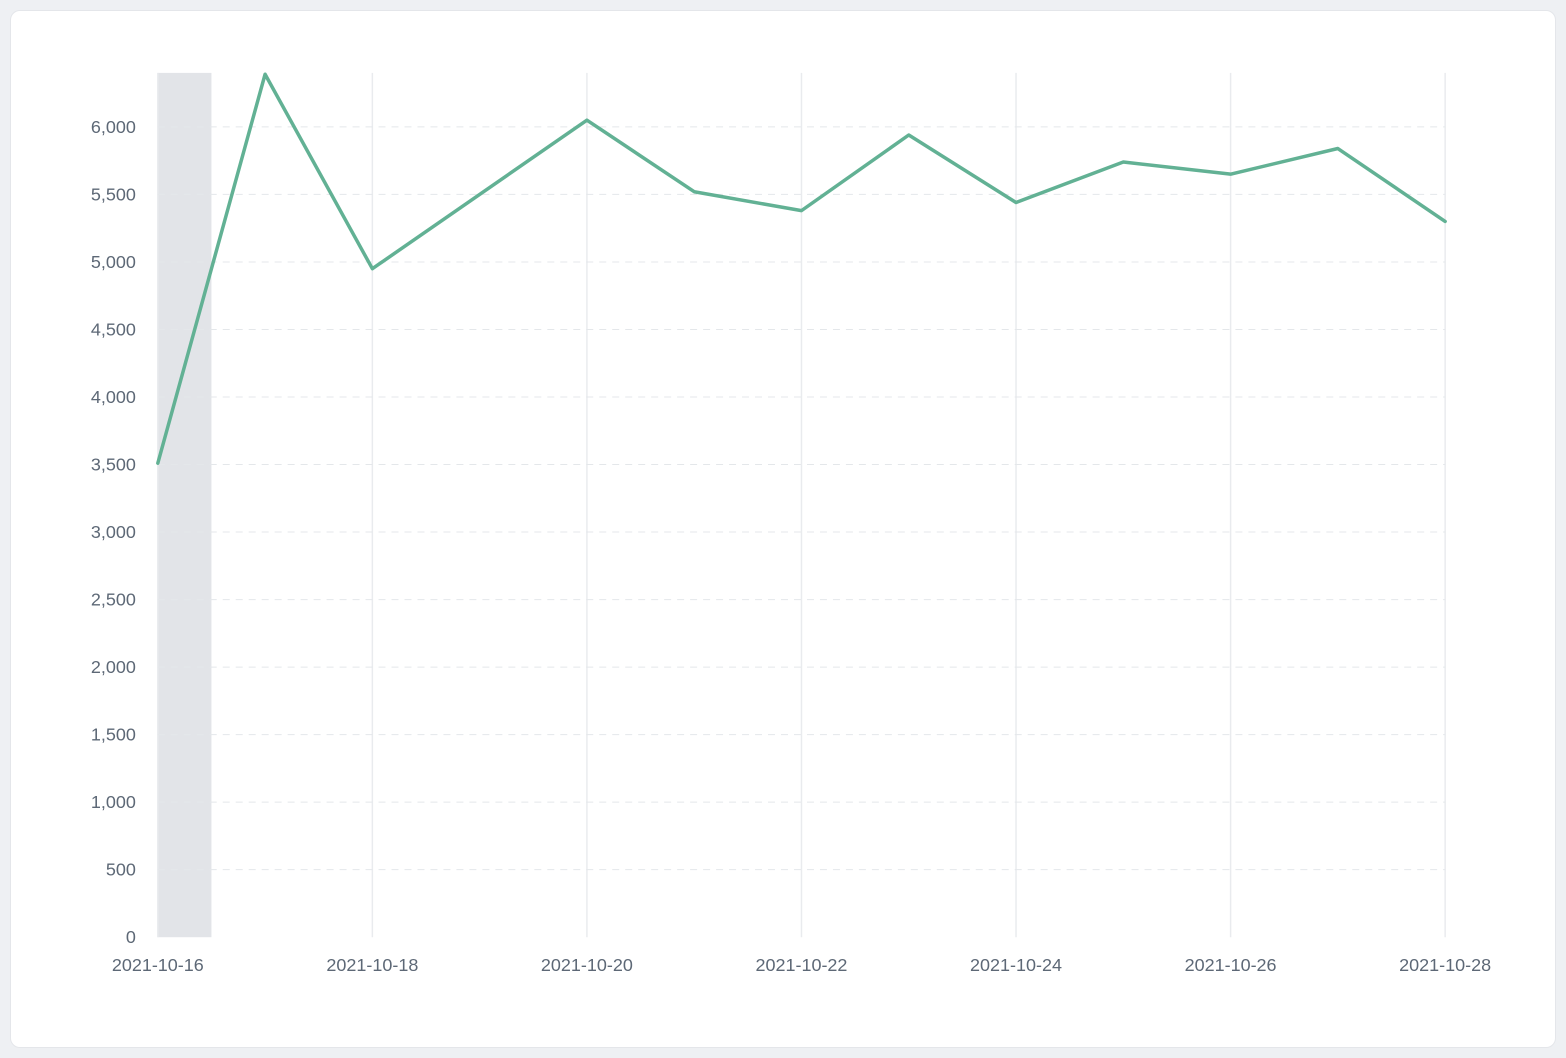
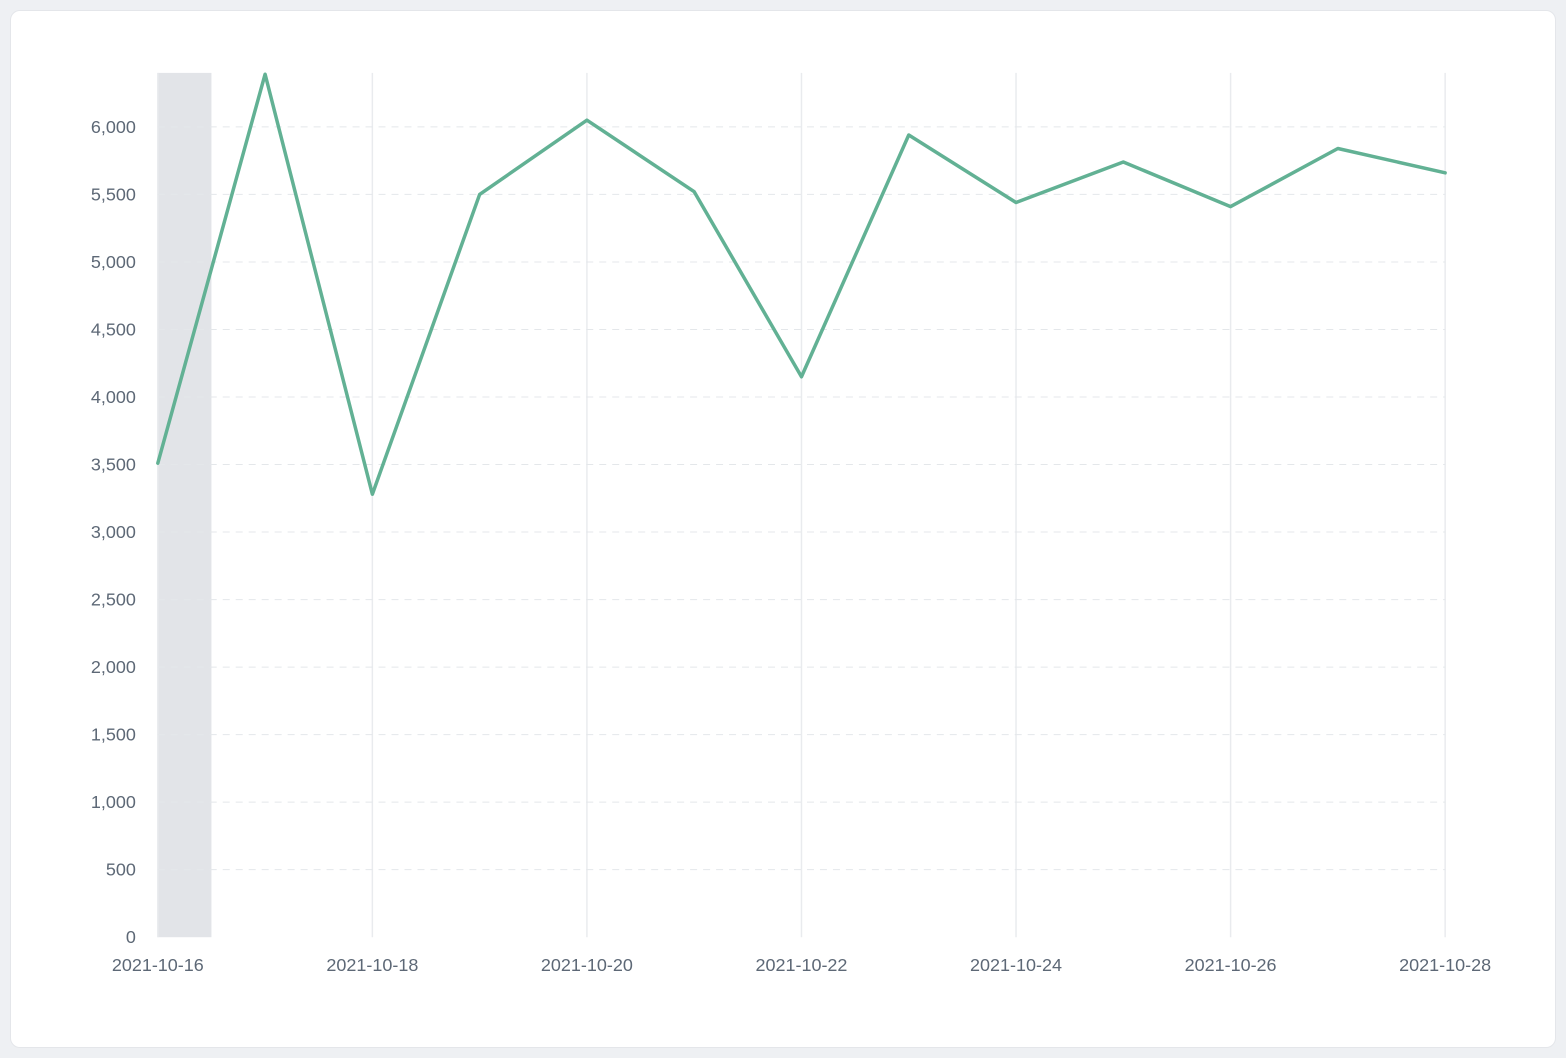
2021-10-18: 4950 -> 3280
2021-10-22: 5380 -> 4150
2021-10-26: 5650 -> 5410
2021-10-28: 5300 -> 5660
